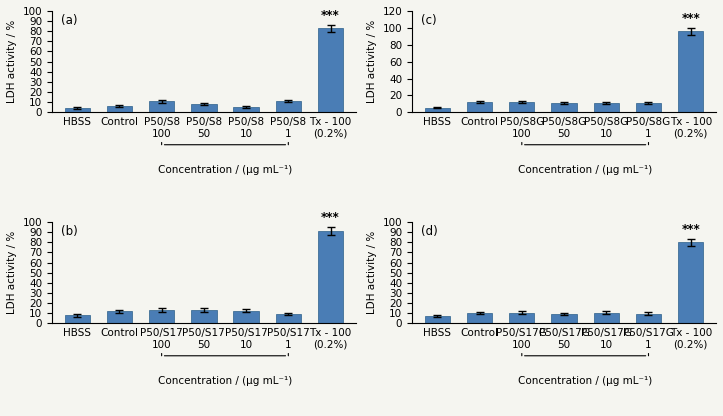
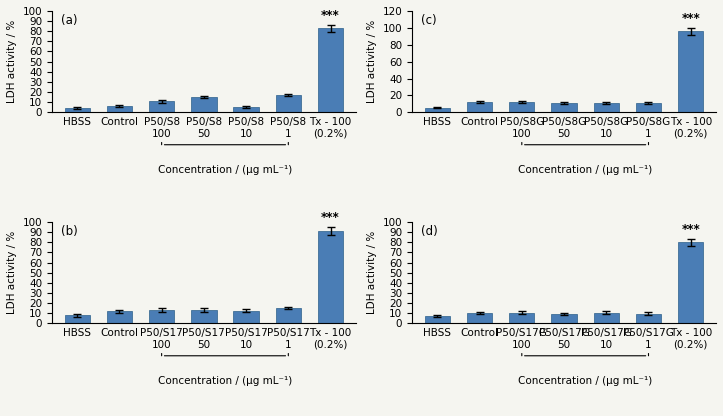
P50/S8 50: 8 -> 15
P50/S8 1: 11 -> 17
P50/S17 1: 9 -> 15
